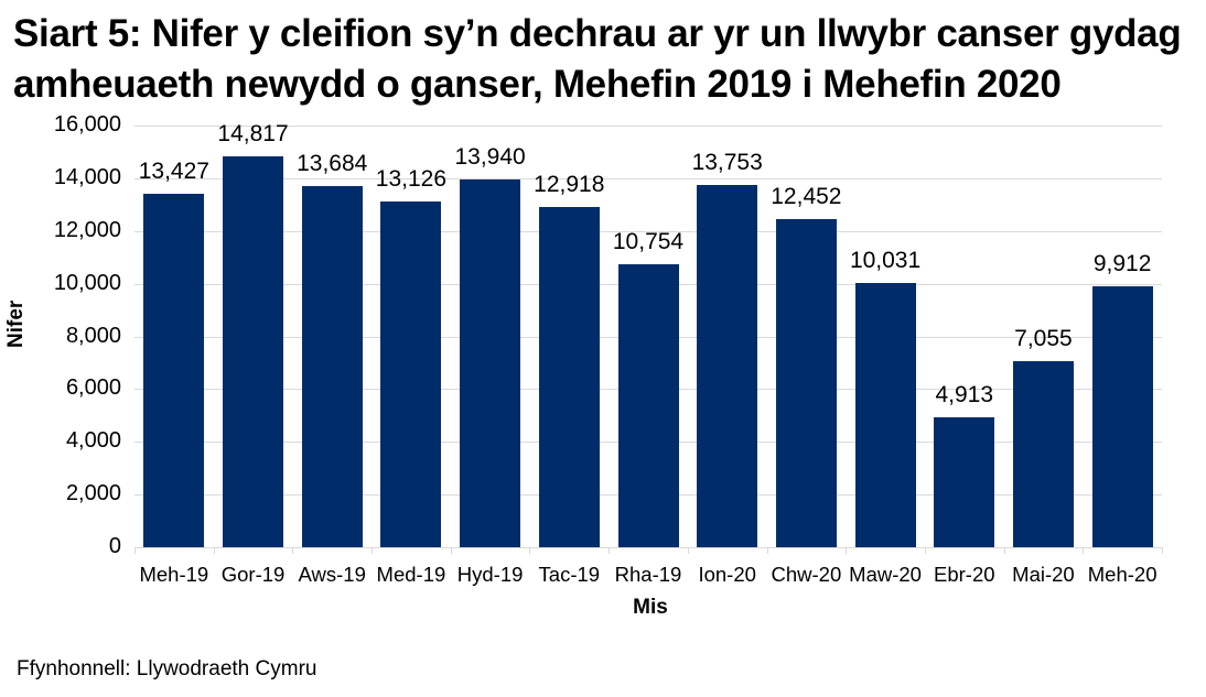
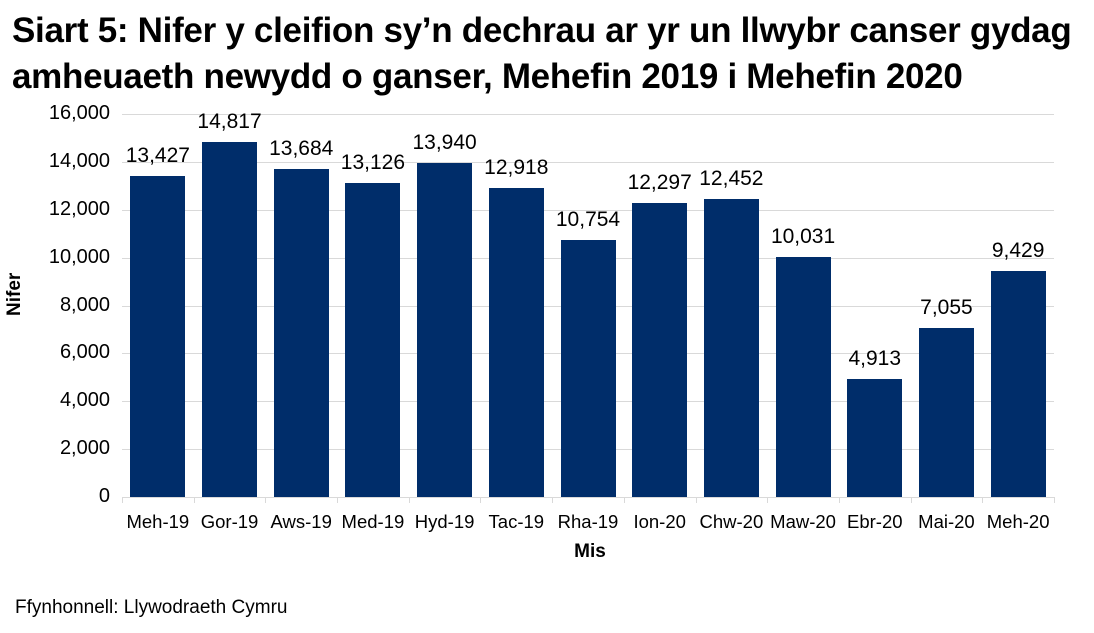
Ion-20: 13,753 -> 12,297
Meh-20: 9,912 -> 9,429
